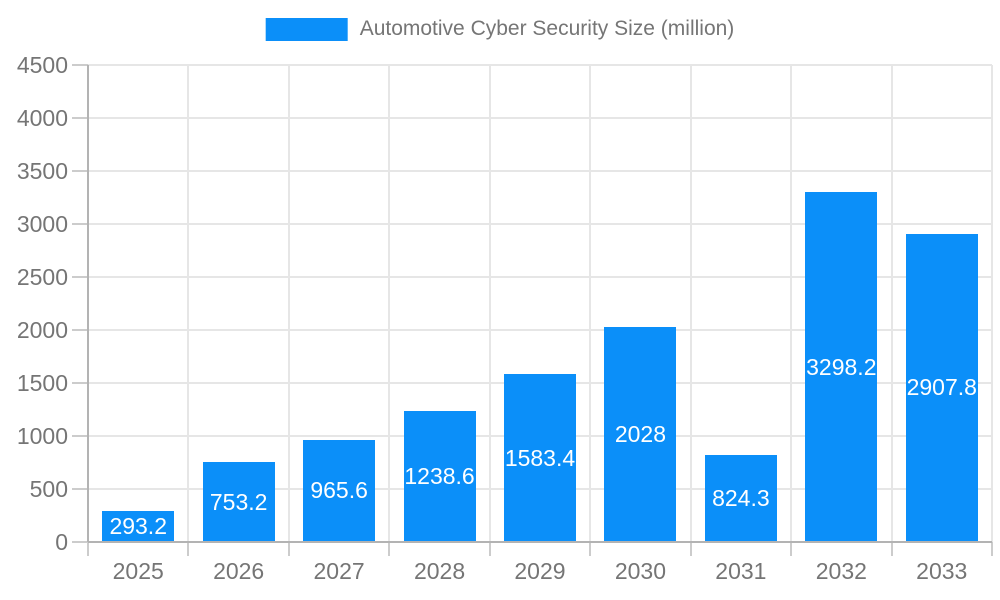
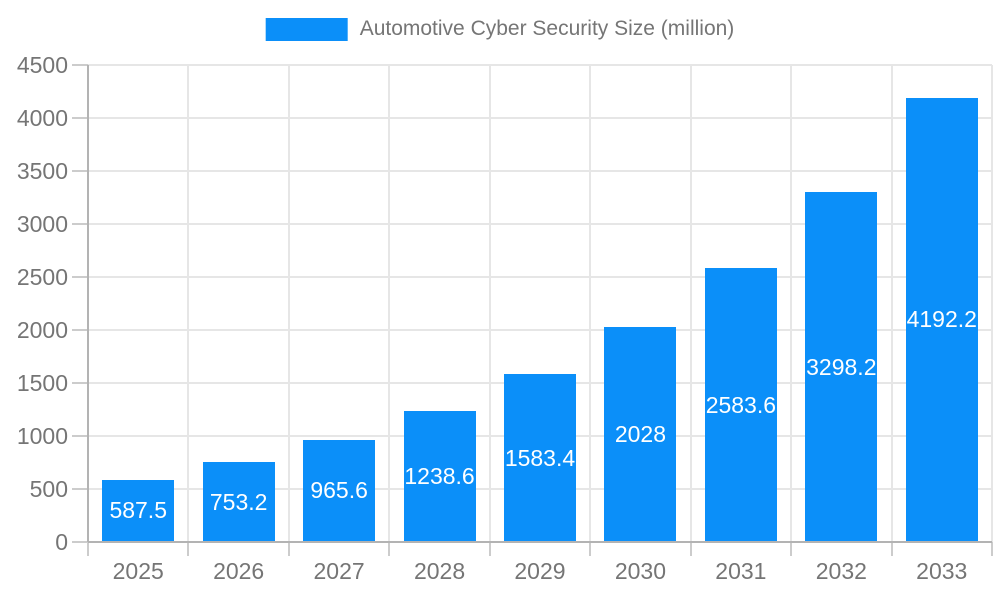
2025: 293.2 -> 587.5
2031: 824.3 -> 2583.6
2033: 2907.8 -> 4192.2
